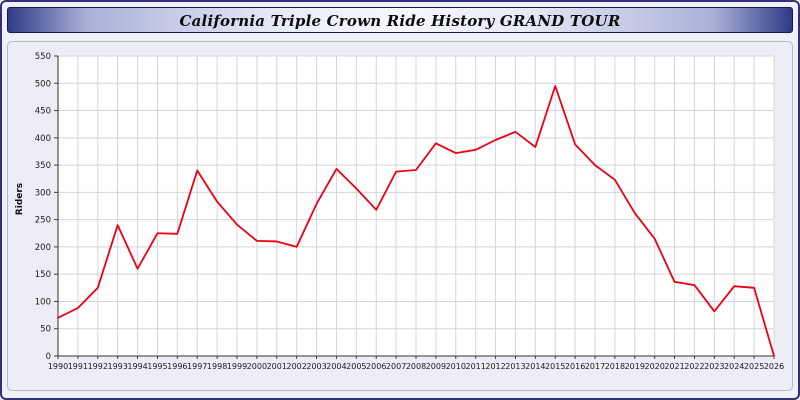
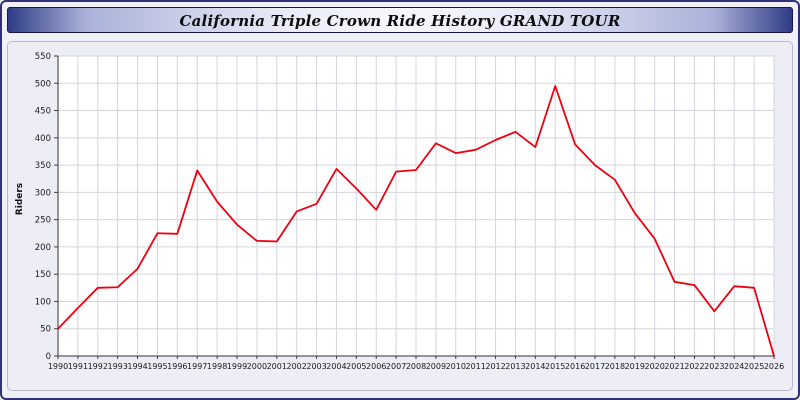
1990: 70 -> 50
1993: 240 -> 130
2002: 200 -> 260
